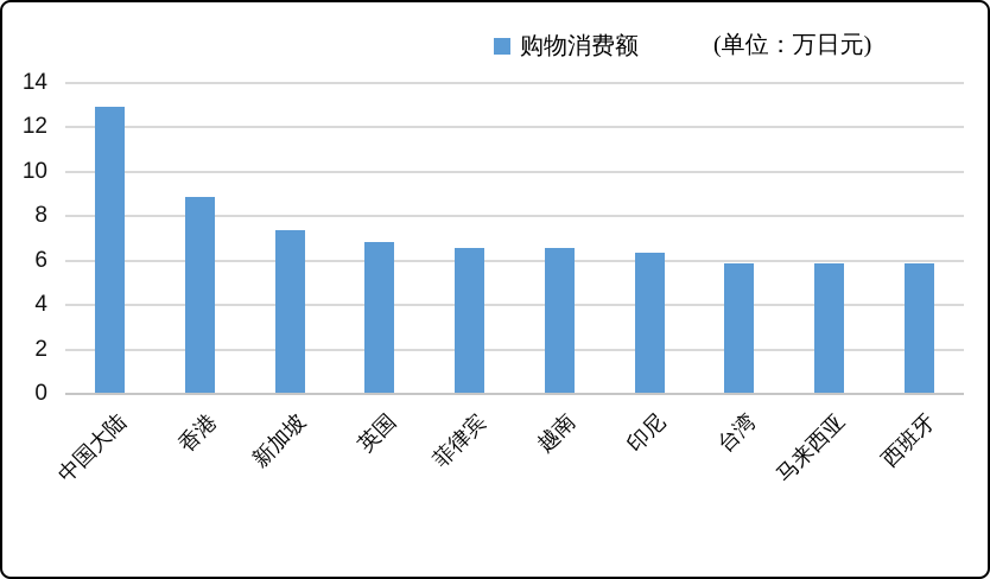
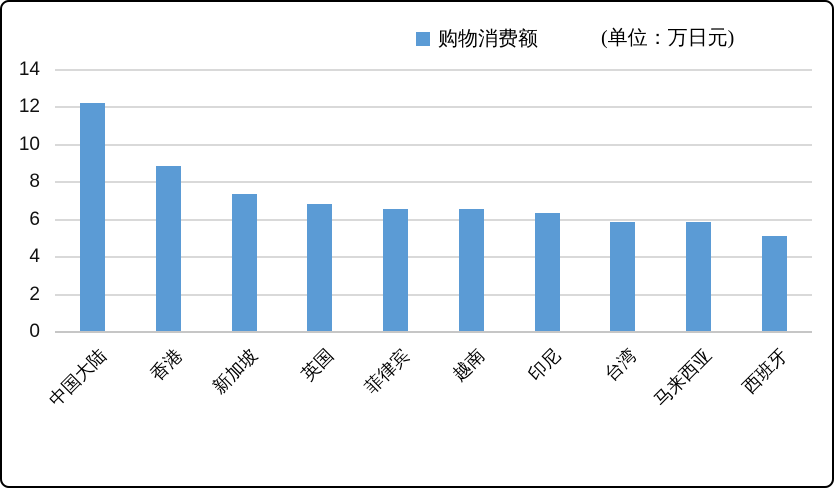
中国大陆: 12.9 -> 12.2
西班牙: 5.8 -> 5.1
